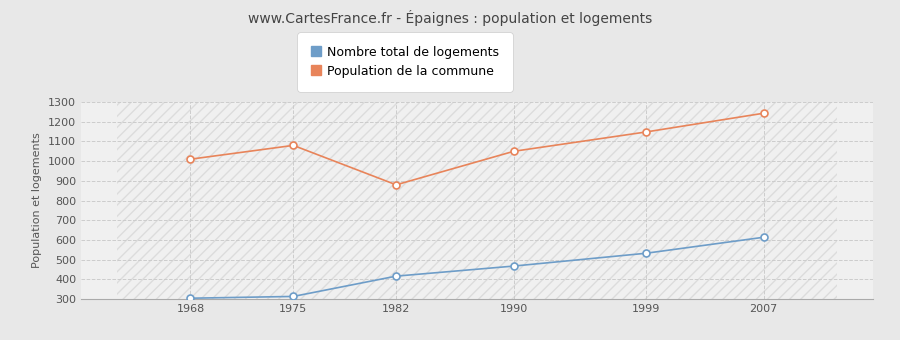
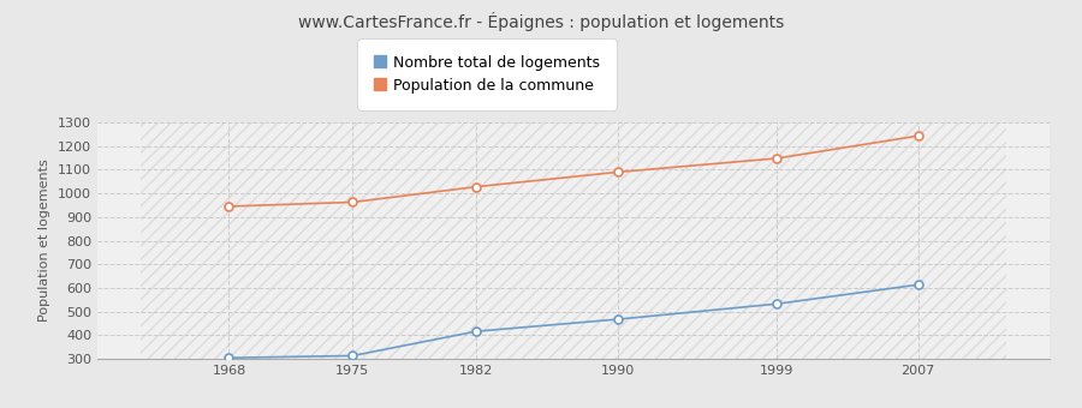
Population de la commune/1968: 1010 -> 940
Population de la commune/1975: 1080 -> 960
Population de la commune/1982: 880 -> 1030
Population de la commune/1990: 1050 -> 1090
